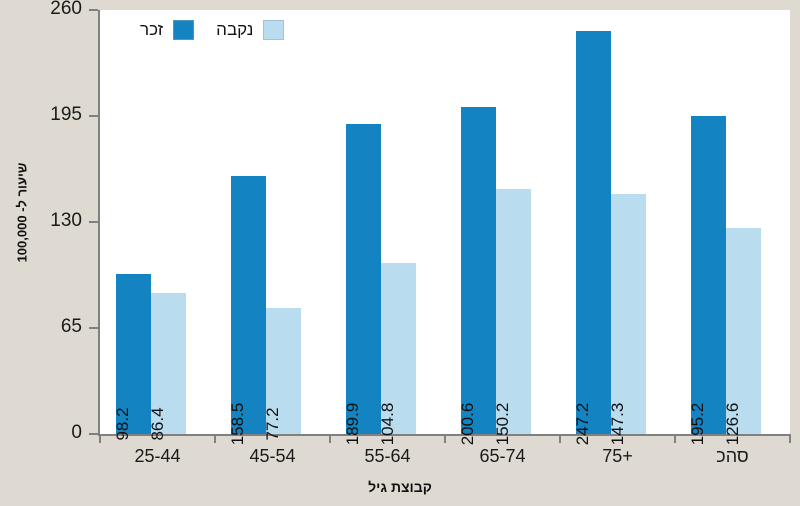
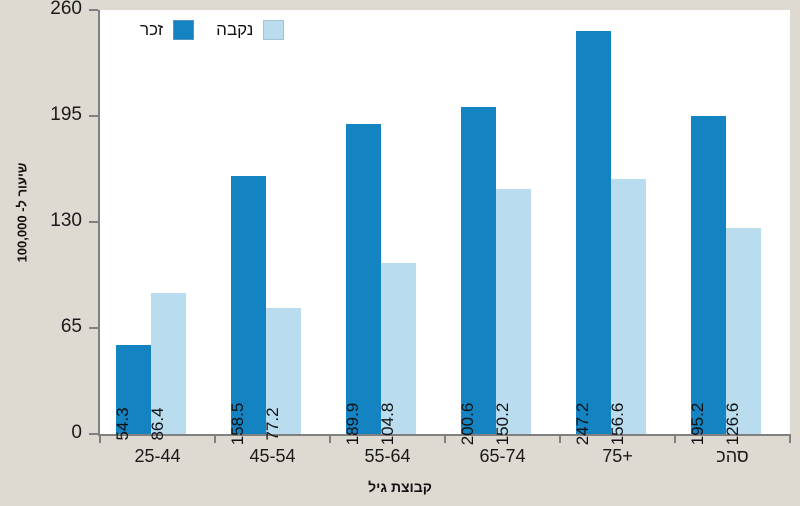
זכר/25-44: 98.2 -> 54.3
נקבה/75+: 147.3 -> 156.6
